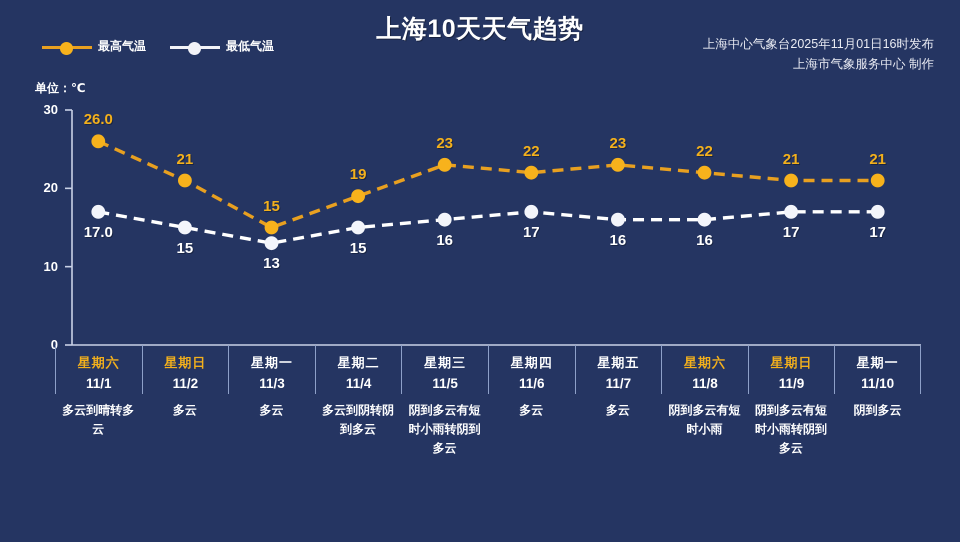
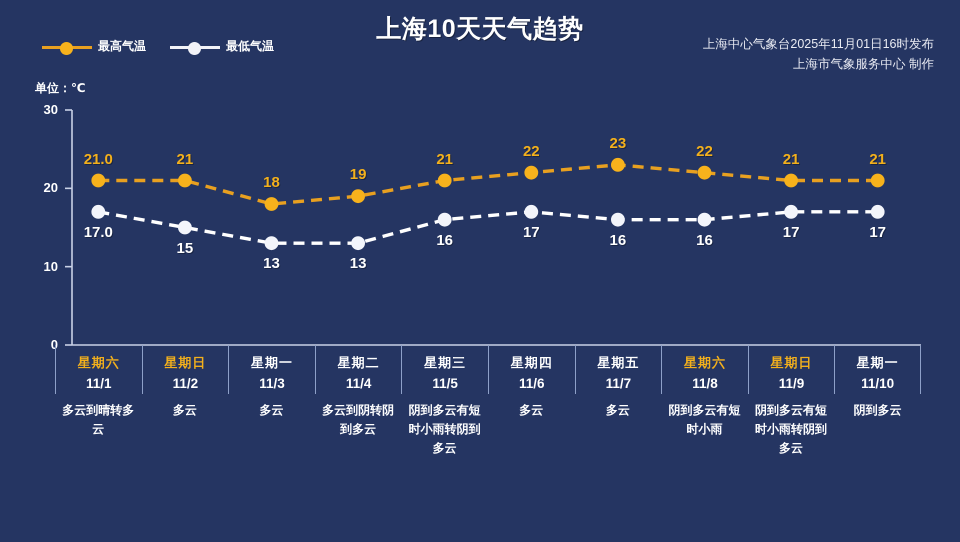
最高气温/11/1: 26.0 -> 21.0
最高气温/11/3: 15 -> 18
最低气温/11/4: 15 -> 13
最高气温/11/5: 23 -> 21
